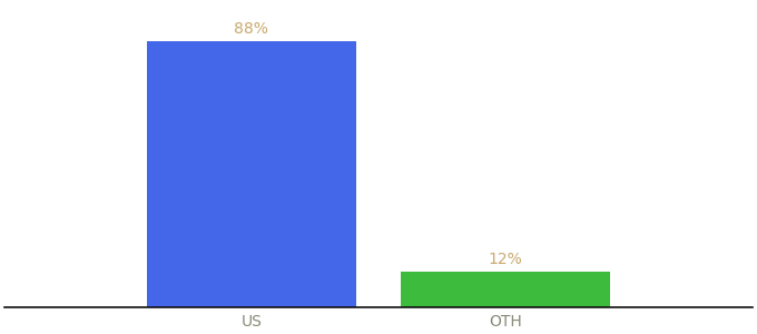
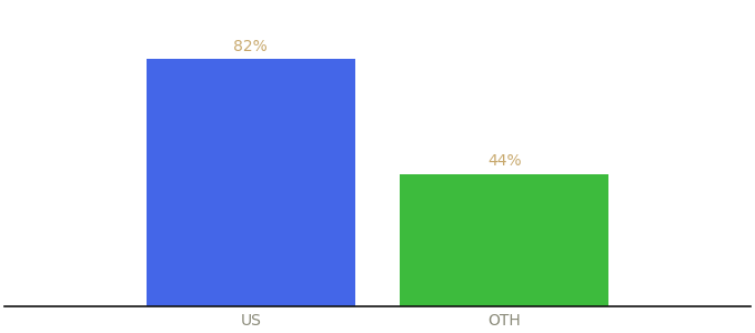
US: 88% -> 82%
OTH: 12% -> 44%
